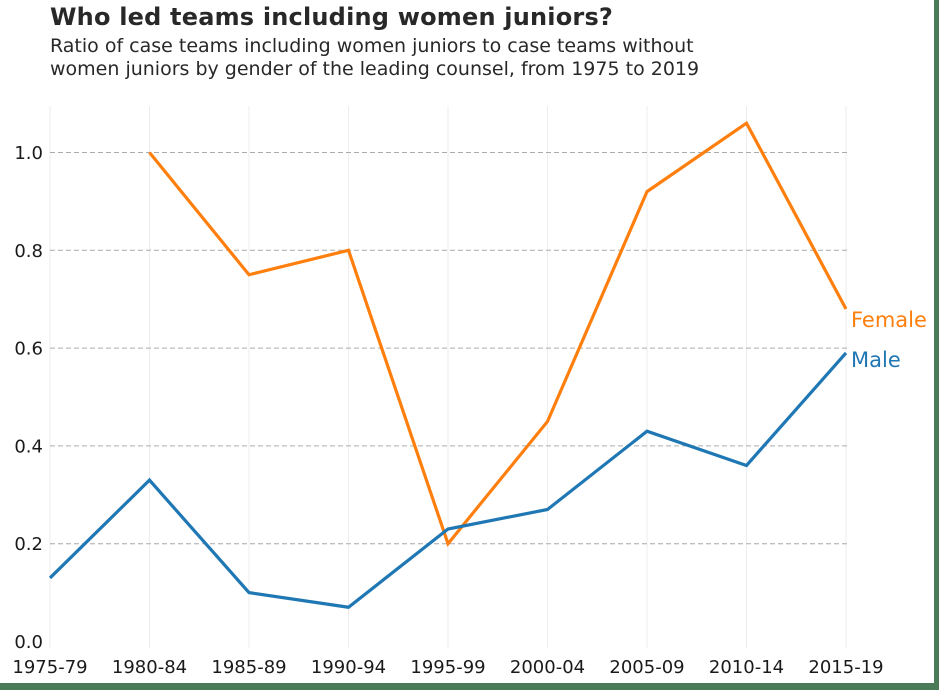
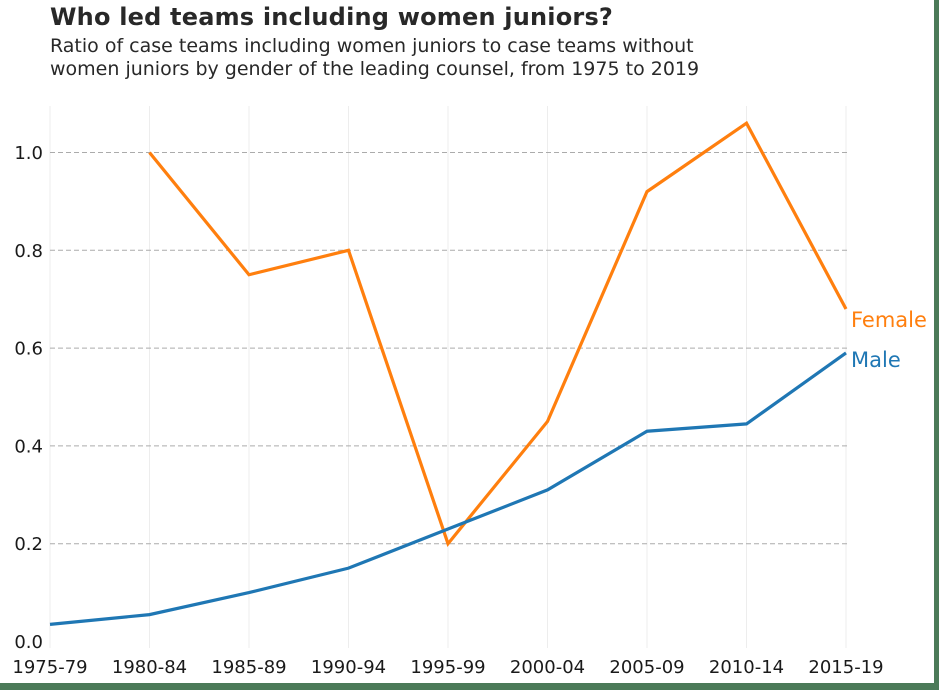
Male/1975-79: 0.13 -> 0.04
Male/1980-84: 0.33 -> 0.06
Male/1990-94: 0.07 -> 0.15
Male/2000-04: 0.27 -> 0.31
Male/2010-14: 0.36 -> 0.45
